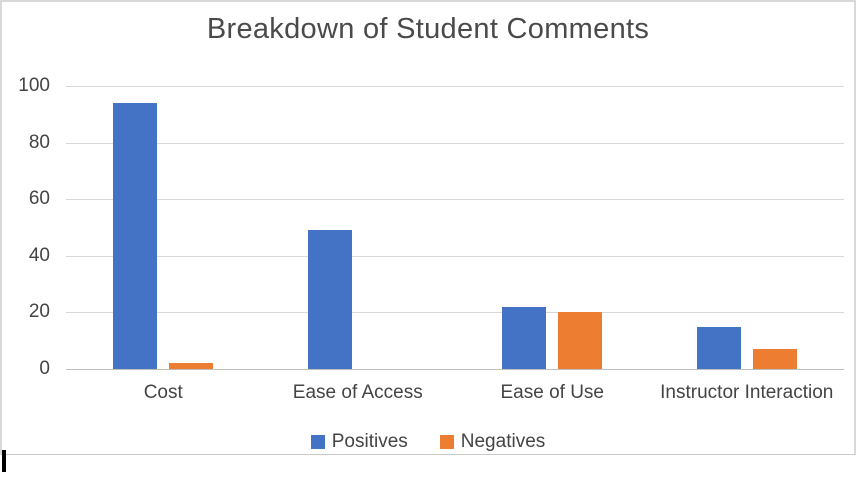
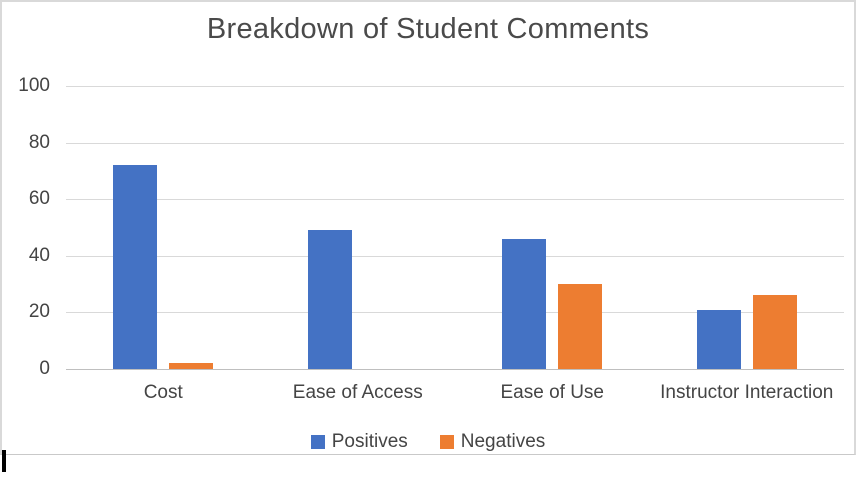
Positives/Cost: 94 -> 72
Positives/Ease of Use: 22 -> 46
Negatives/Ease of Use: 20 -> 30
Positives/Instructor Interaction: 15 -> 21
Negatives/Instructor Interaction: 7 -> 26
